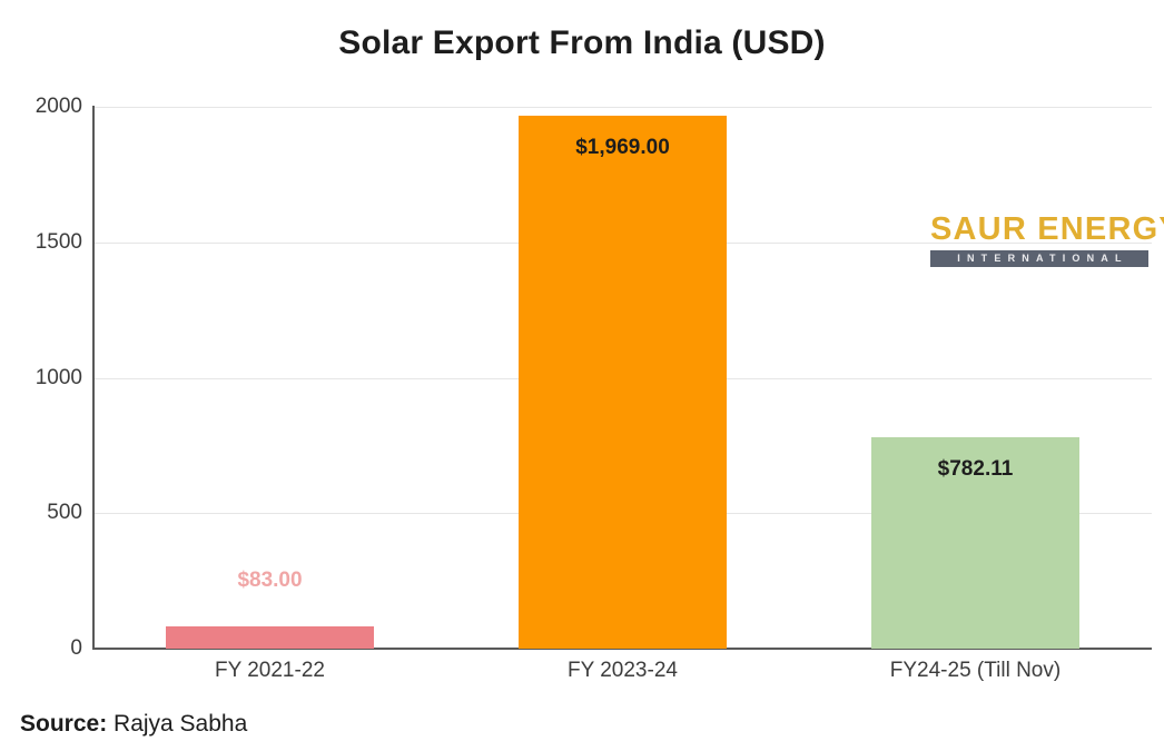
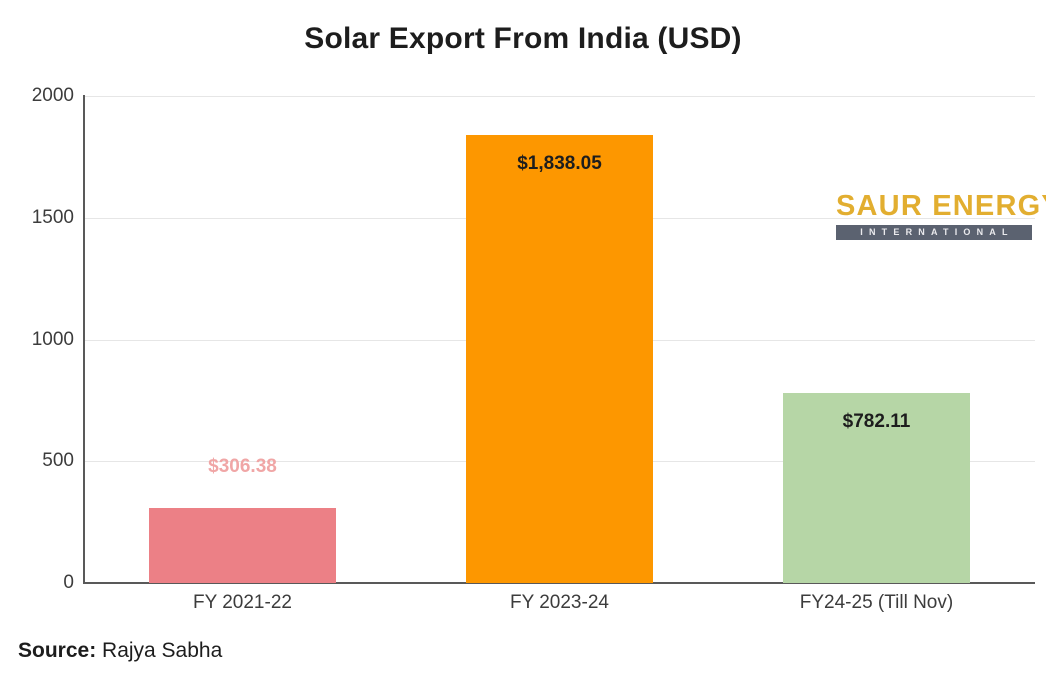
FY 2021-22: $83.00 -> $306.38
FY 2023-24: $1,969.00 -> $1,838.05
